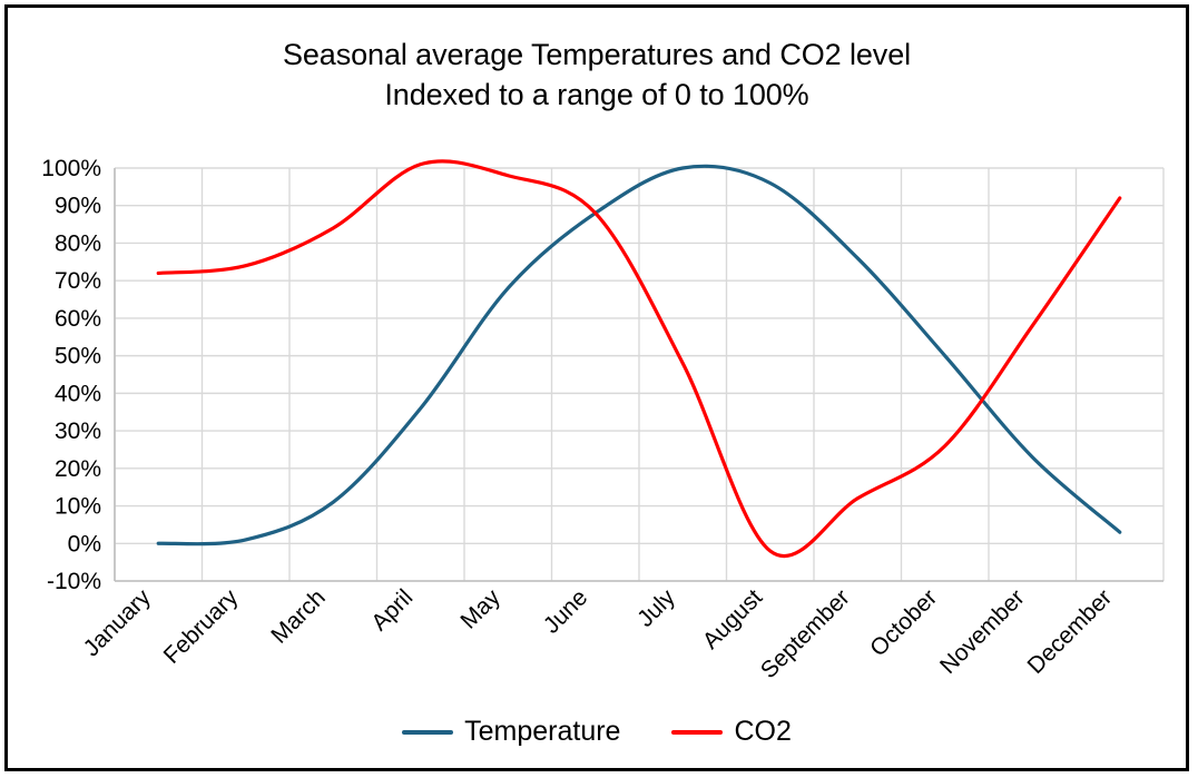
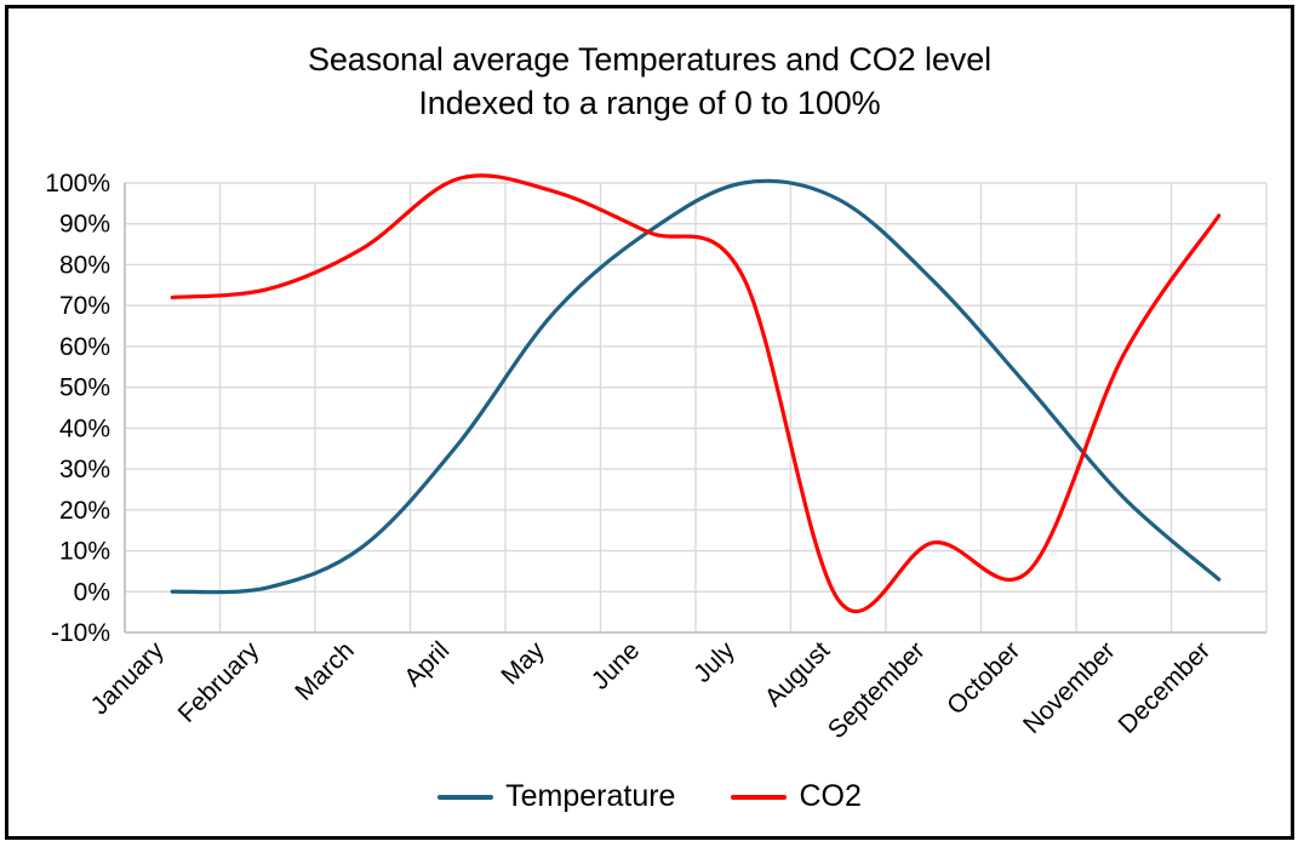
CO2/July: 48% -> 77%
CO2/October: 26% -> 5%
